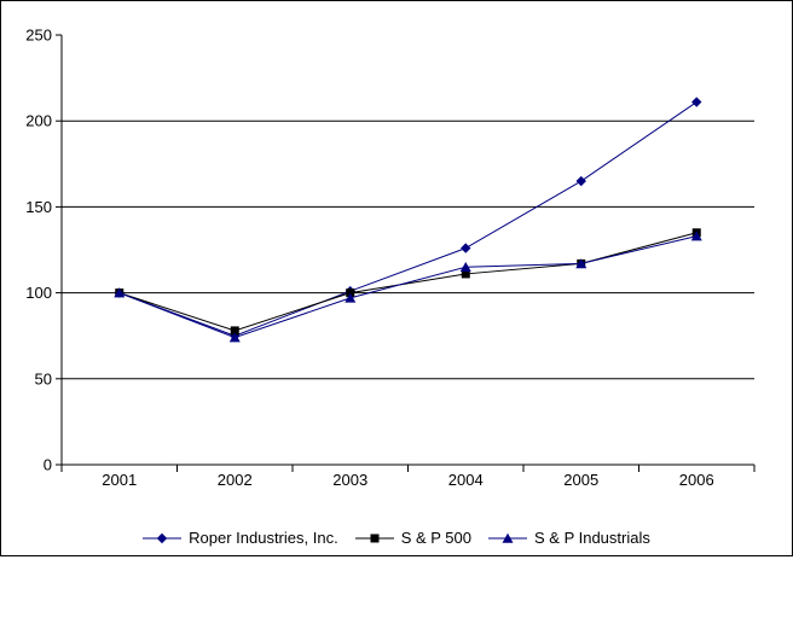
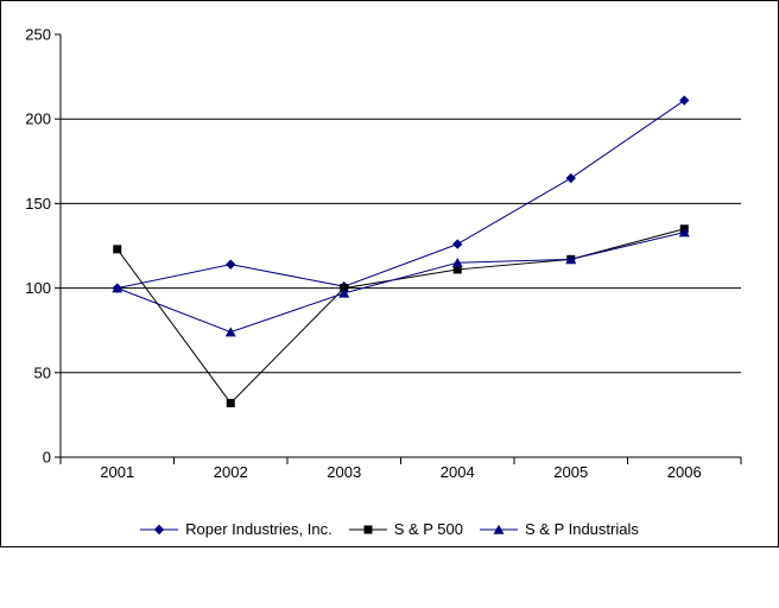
S & P 500/2001: 100 -> 123
Roper Industries, Inc./2002: 75 -> 114
S & P 500/2002: 78 -> 32
